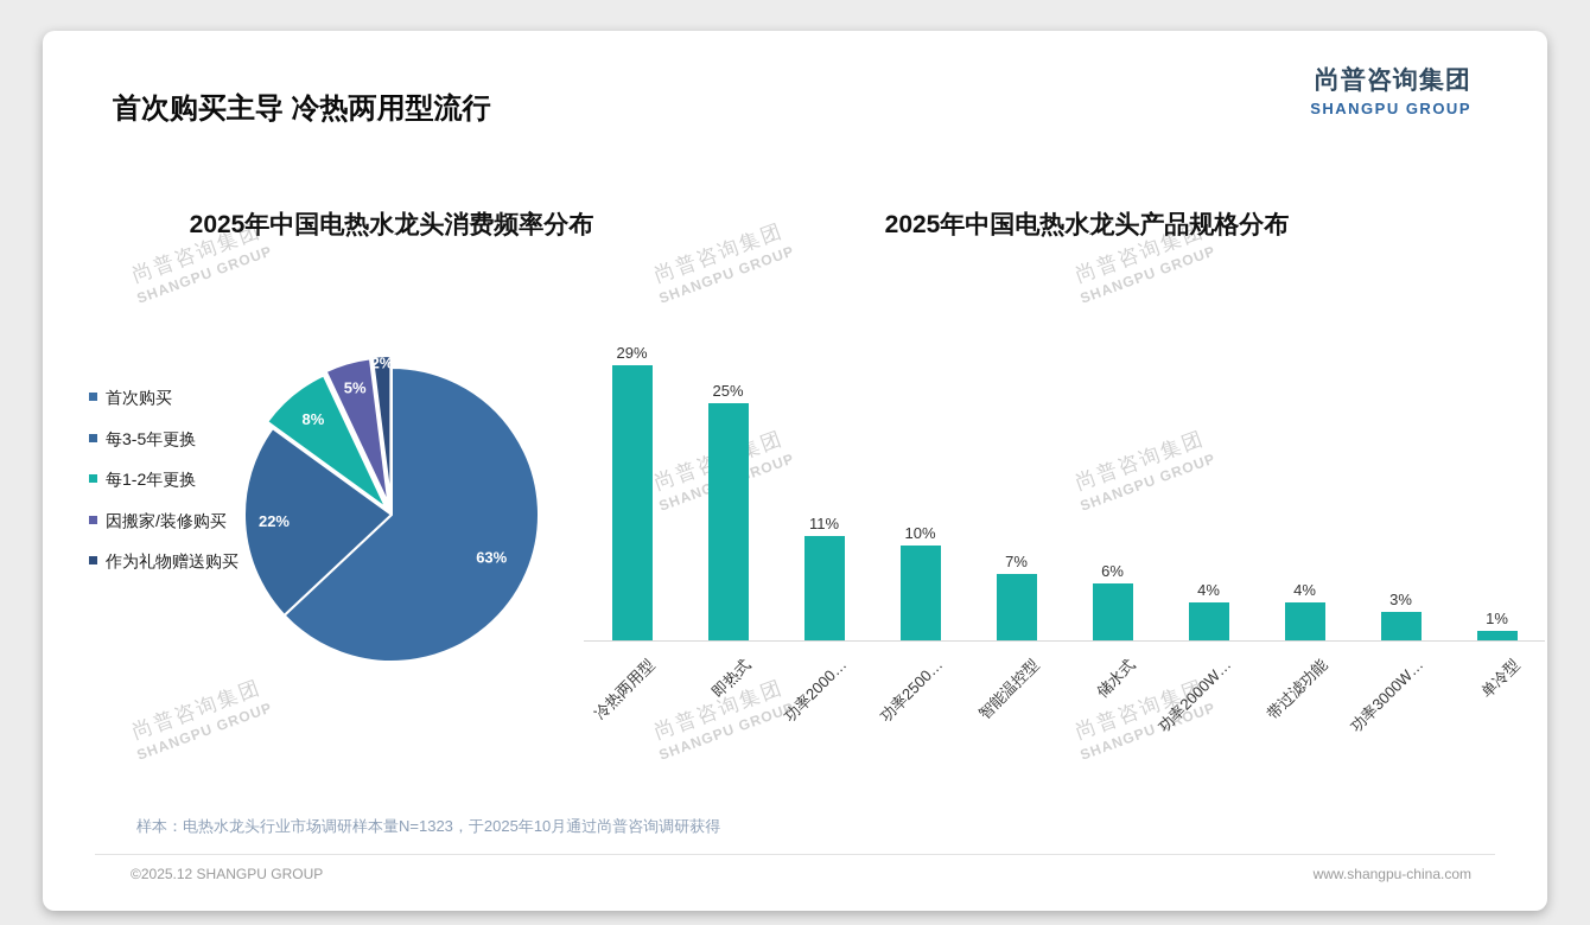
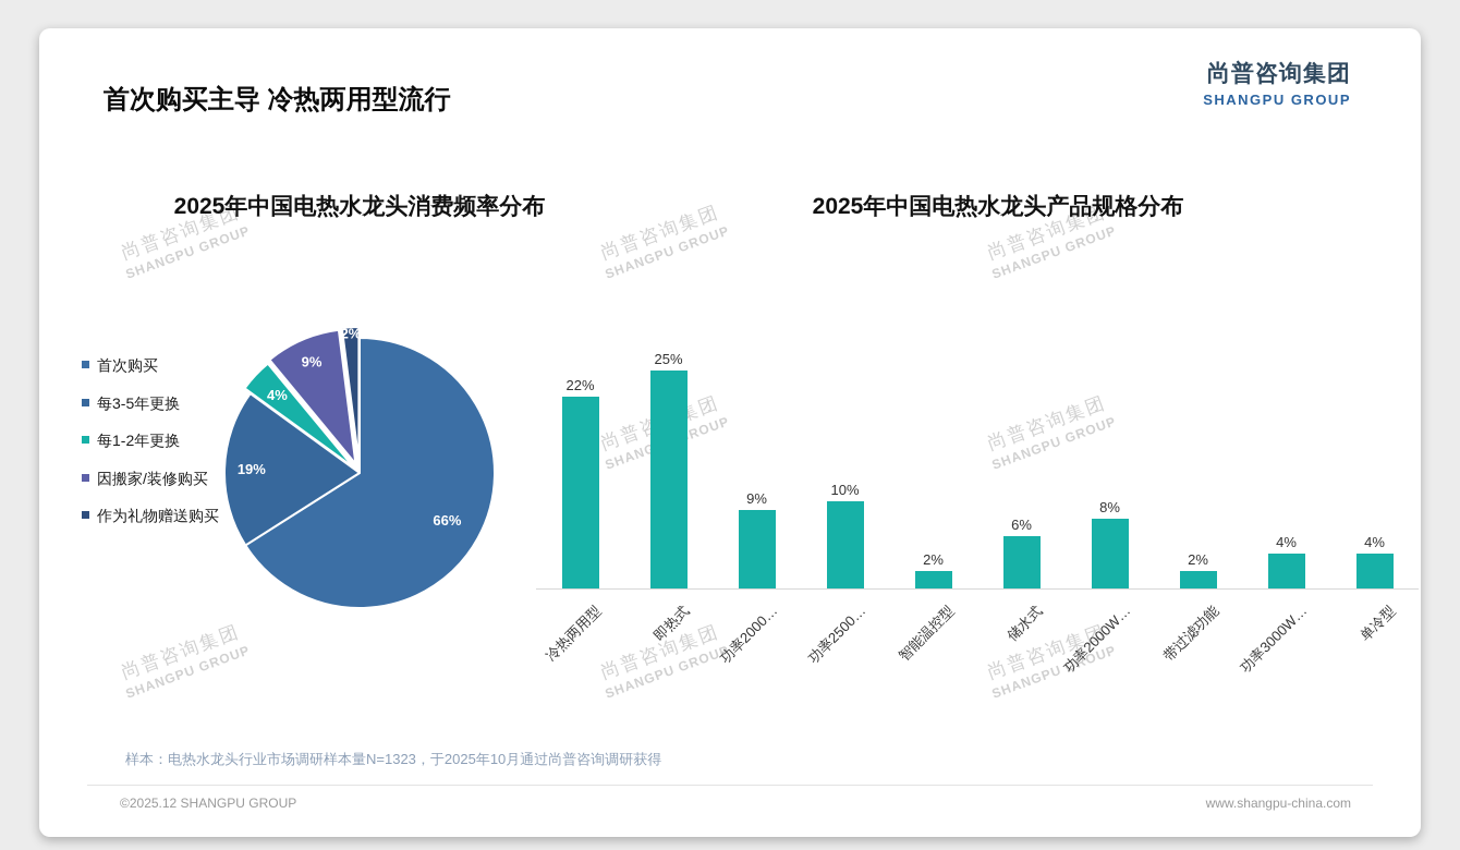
2025年中国电热水龙头消费频率分布/首次购买: 63% -> 66%
2025年中国电热水龙头消费频率分布/每3-5年更换: 22% -> 19%
2025年中国电热水龙头消费频率分布/每1-2年更换: 8% -> 4%
2025年中国电热水龙头消费频率分布/因搬家/装修购买: 5% -> 9%
2025年中国电热水龙头产品规格分布/冷热两用型: 29% -> 22%
2025年中国电热水龙头产品规格分布/功率2000…: 11% -> 9%
2025年中国电热水龙头产品规格分布/智能温控型: 7% -> 2%
2025年中国电热水龙头产品规格分布/功率2000W…: 4% -> 8%
2025年中国电热水龙头产品规格分布/带过滤功能: 4% -> 2%
2025年中国电热水龙头产品规格分布/功率3000W…: 3% -> 4%
2025年中国电热水龙头产品规格分布/单冷型: 1% -> 4%
